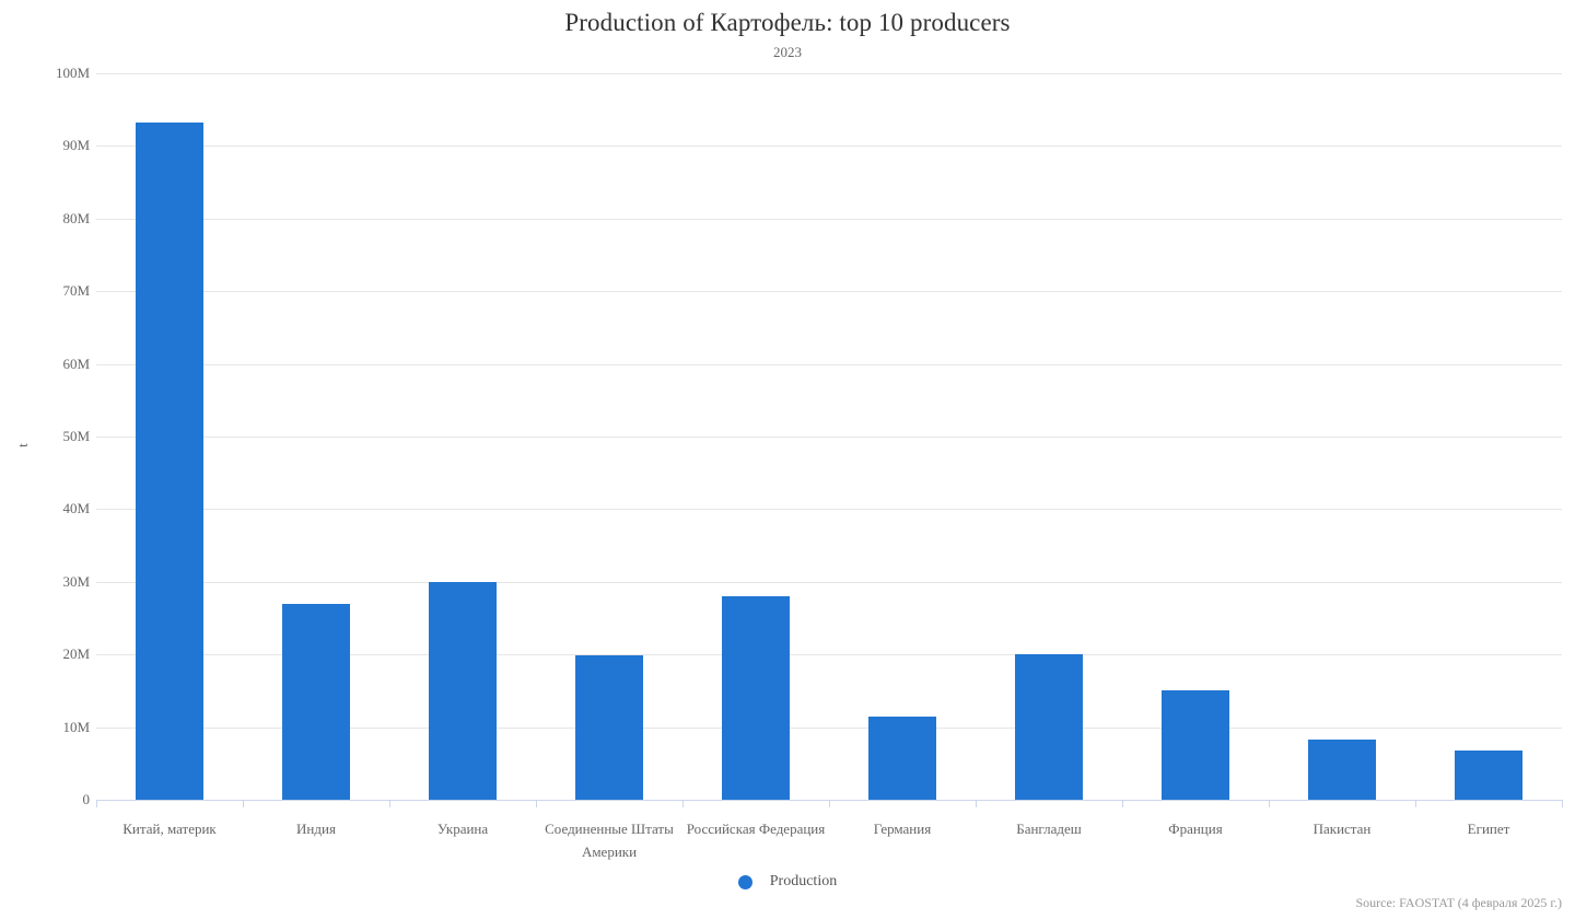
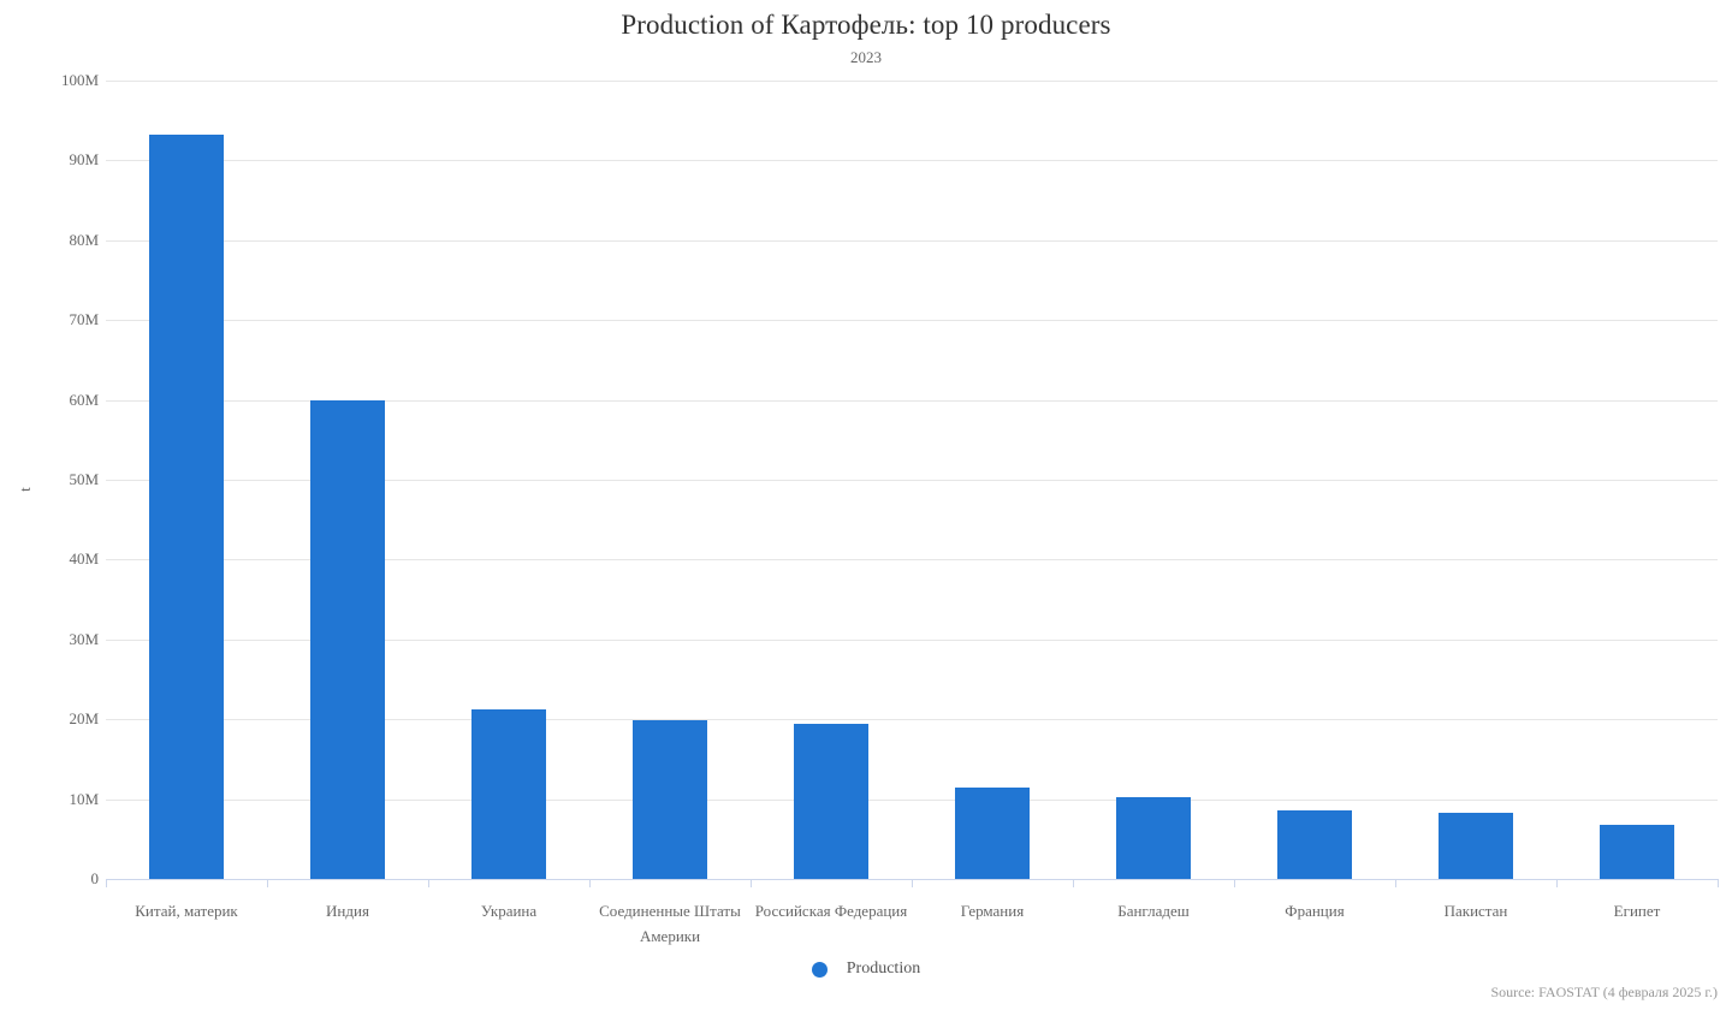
Индия: 27M -> 60M
Украина: 30M -> 21M
Российская Федерация: 28M -> 19M
Бангладеш: 20M -> 10M
Франция: 15M -> 9M
